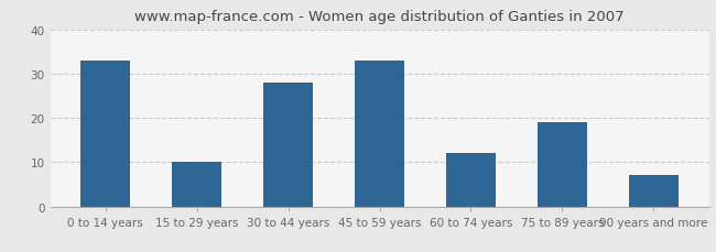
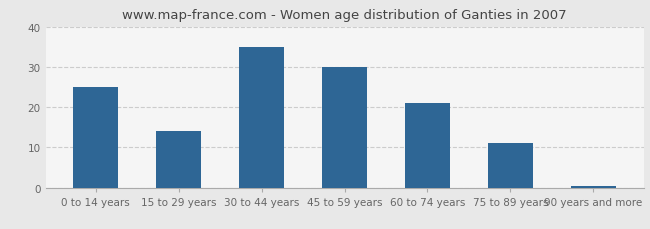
0 to 14 years: 33.0 -> 25.0
15 to 29 years: 10.0 -> 14.0
30 to 44 years: 28.0 -> 35.0
45 to 59 years: 33.0 -> 30.0
60 to 74 years: 12.0 -> 21.0
75 to 89 years: 19.0 -> 11.0
90 years and more: 7.0 -> 0.5
